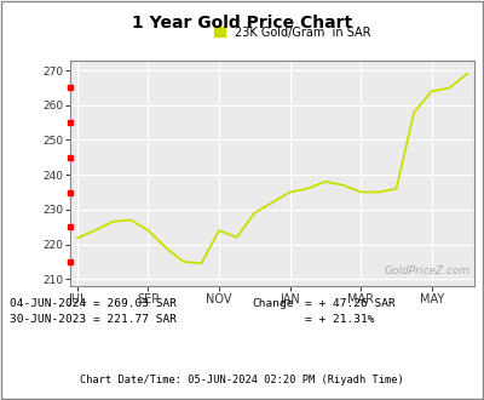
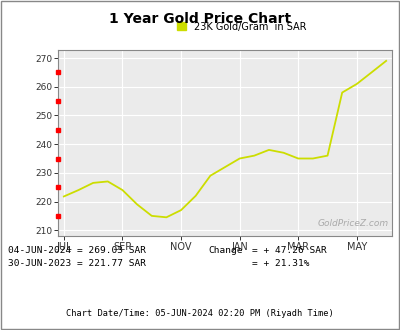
NOV: 224.0 -> 217.0
MAY: 264.0 -> 261.0
